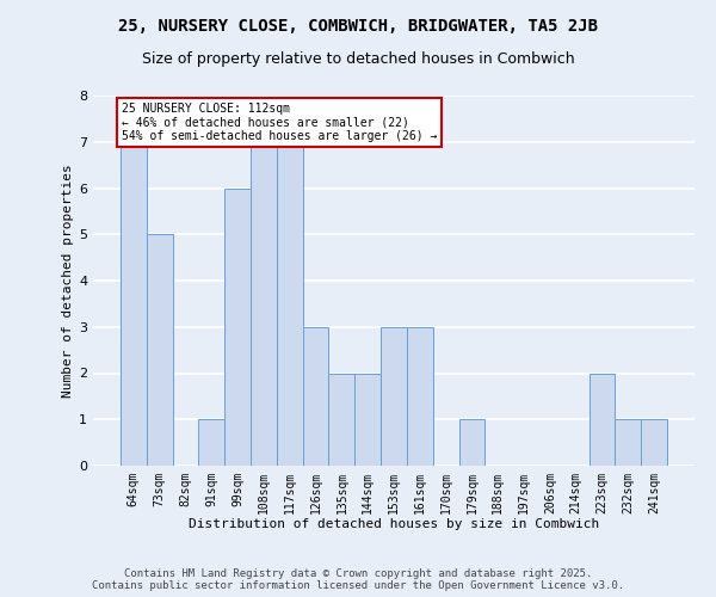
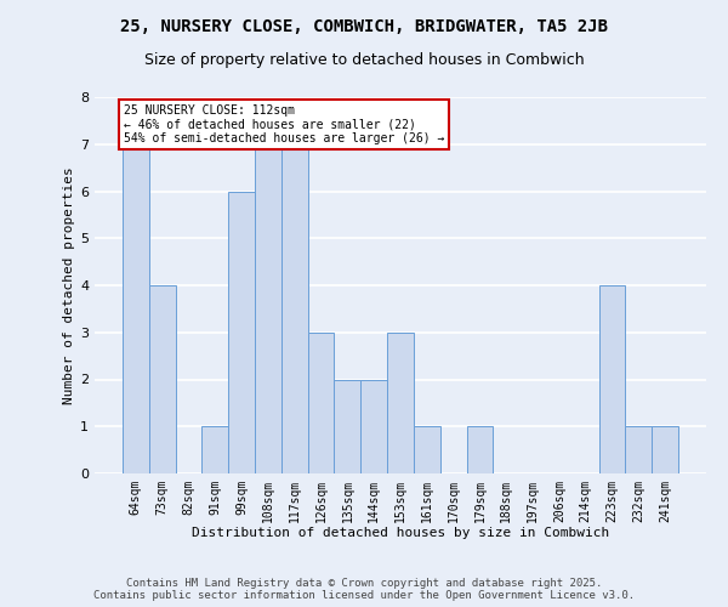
73sqm: 5 -> 4
161sqm: 3 -> 1
223sqm: 2 -> 4
